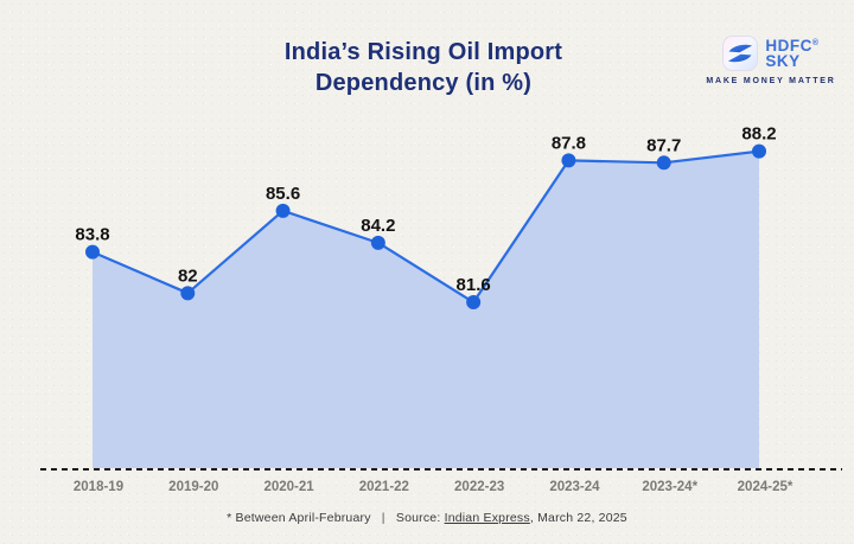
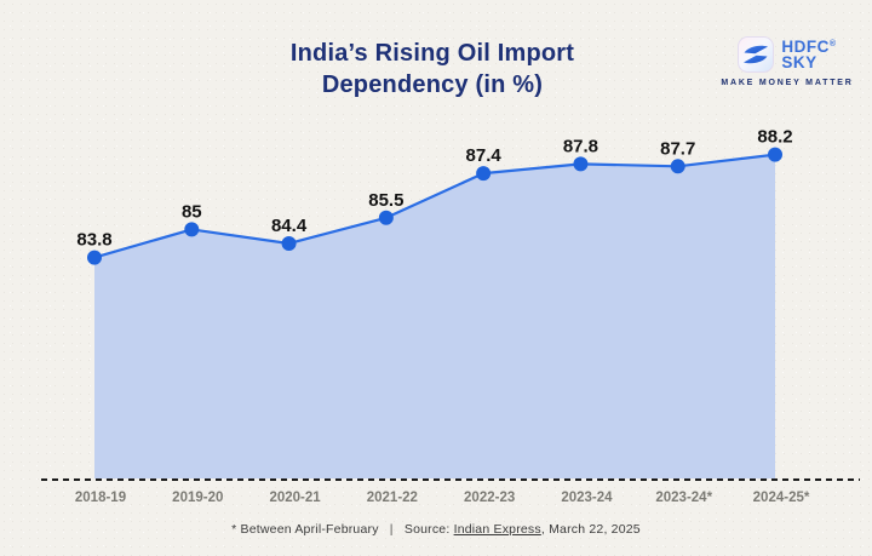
2019-20: 82 -> 85
2020-21: 85.6 -> 84.4
2021-22: 84.2 -> 85.5
2022-23: 81.6 -> 87.4
